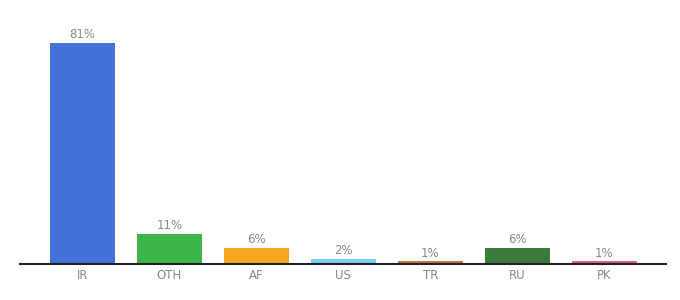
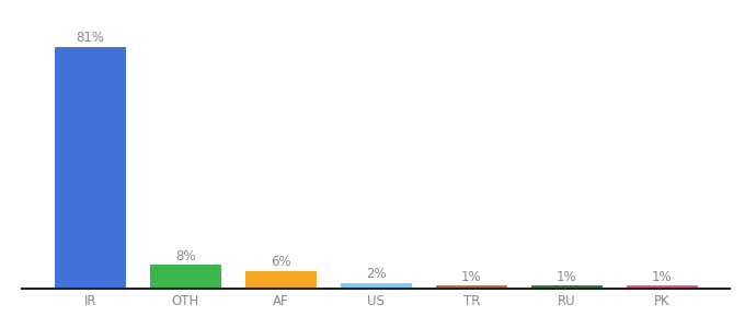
OTH: 11% -> 8%
RU: 6% -> 1%
